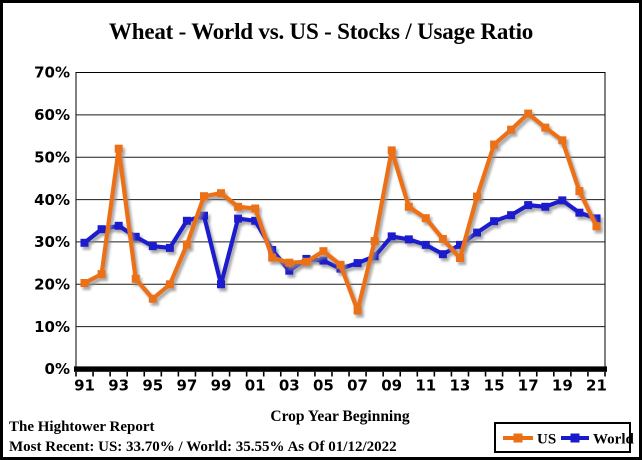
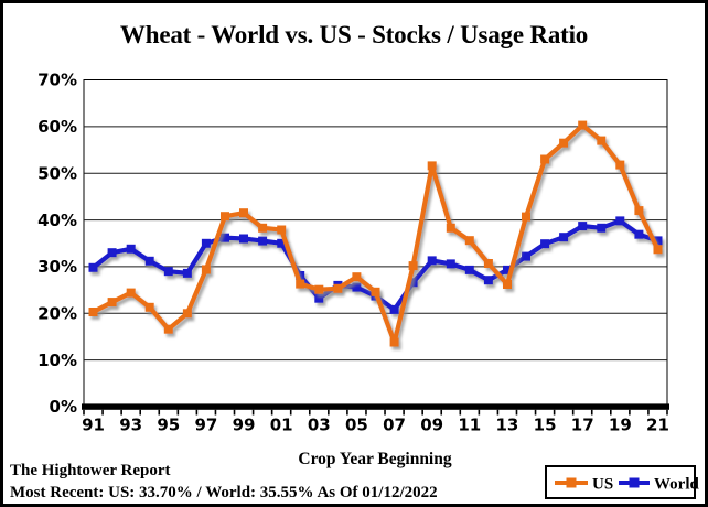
US/93: 52% -> 24%
World/99: 20% -> 36%
World/07: 25% -> 21%
US/19: 54% -> 52%
